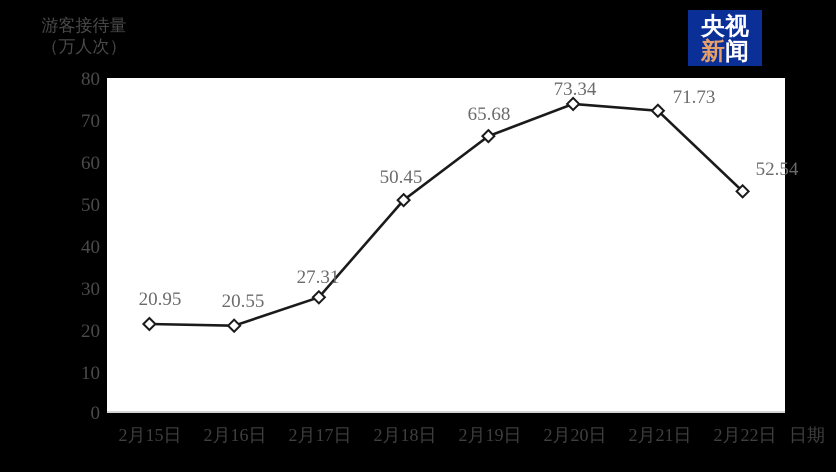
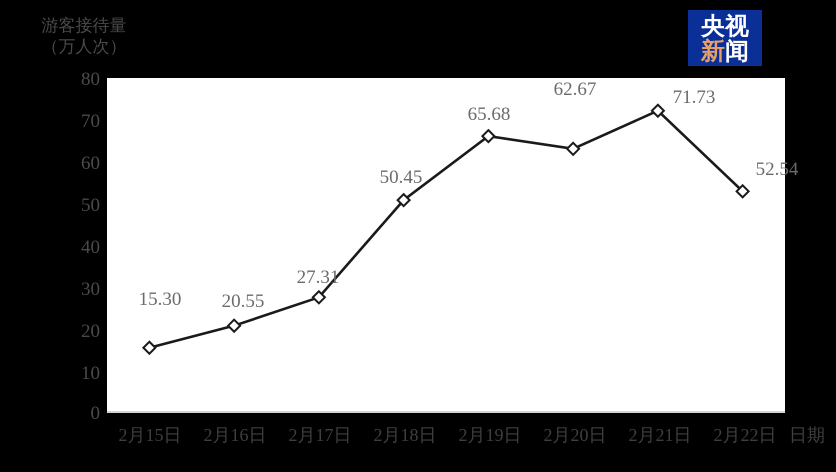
2月15日: 20.95 -> 15.30
2月20日: 73.34 -> 62.67
